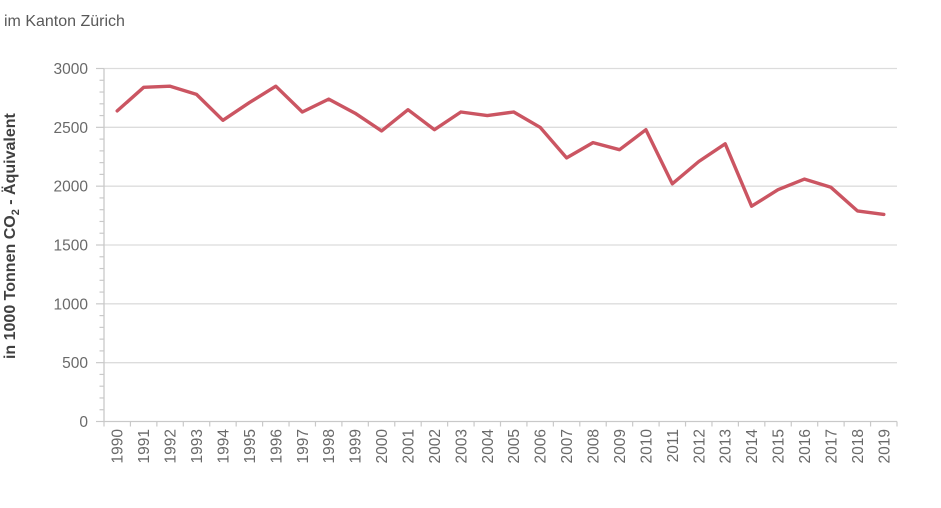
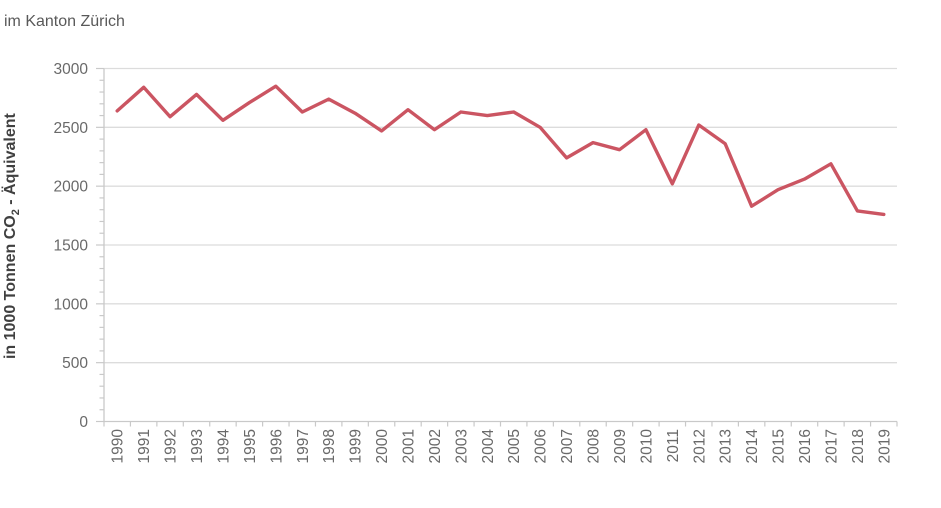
1992: 2850 -> 2590
2012: 2210 -> 2520
2017: 1990 -> 2190
